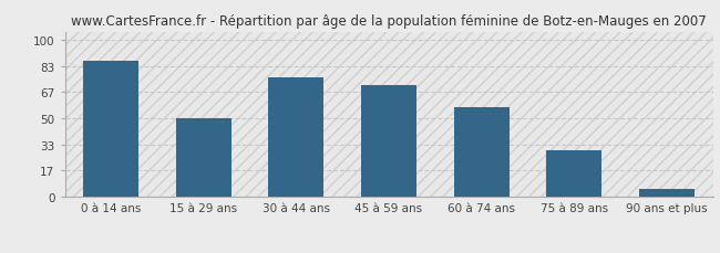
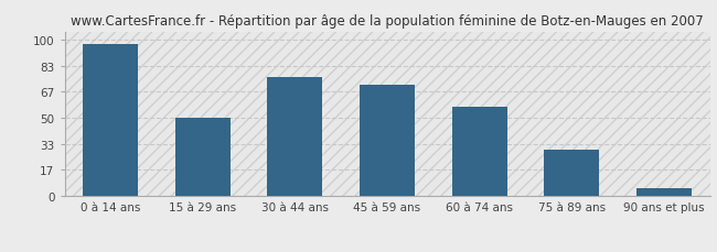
0 à 14 ans: 87 -> 97
